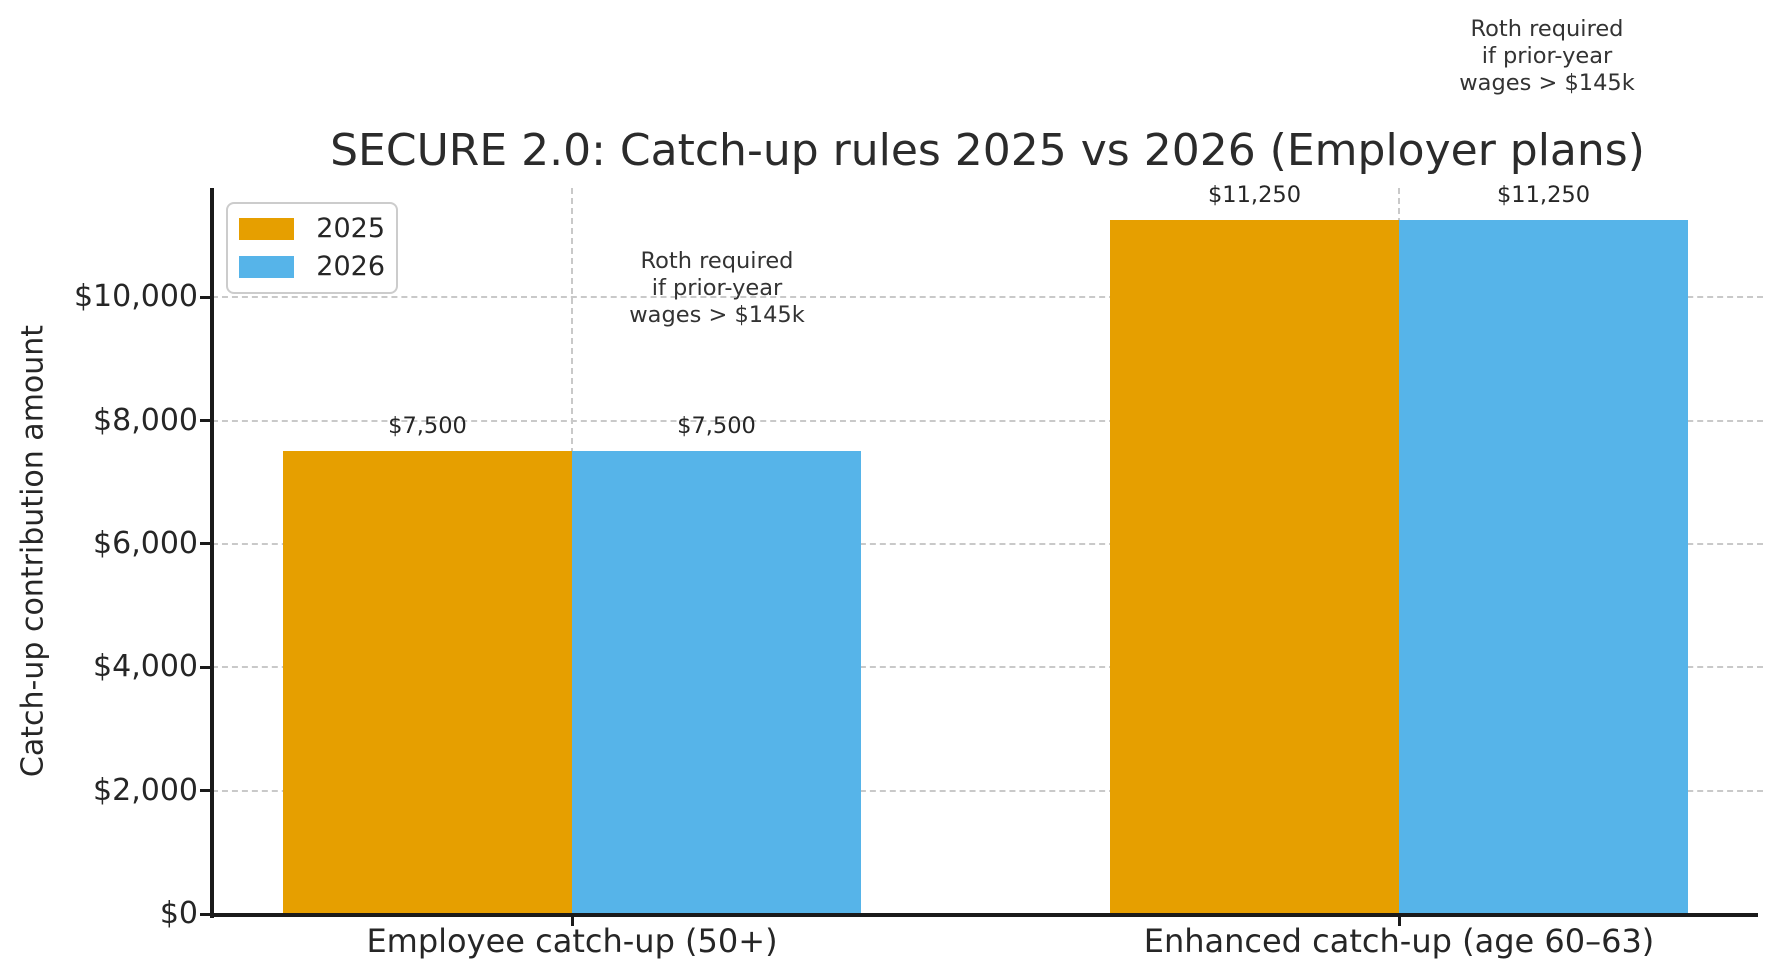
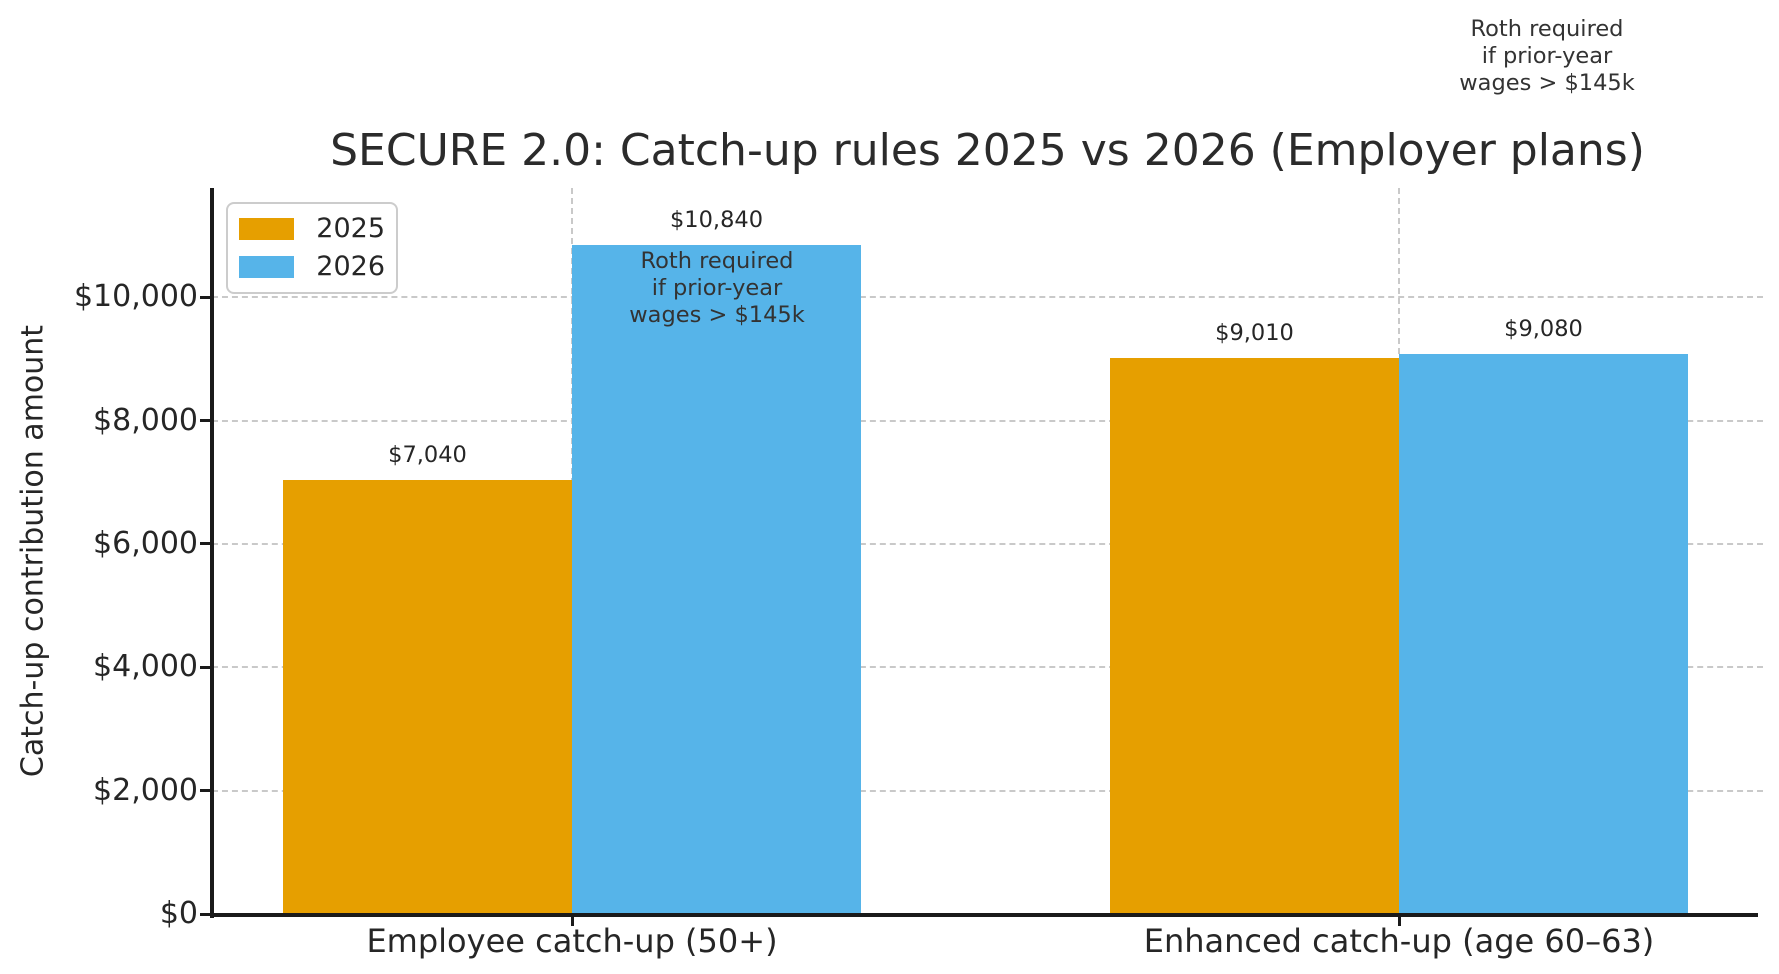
2025/Employee catch-up (50+): $7,500 -> $7,040
2026/Employee catch-up (50+): $7,500 -> $10,840
2025/Enhanced catch-up (age 60–63): $11,250 -> $9,010
2026/Enhanced catch-up (age 60–63): $11,250 -> $9,080
